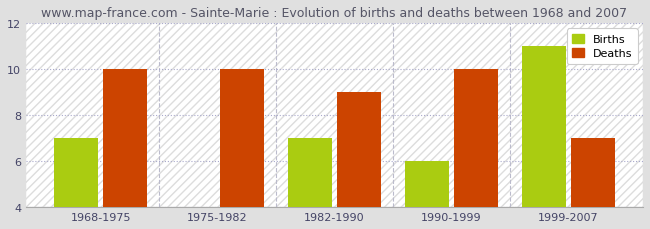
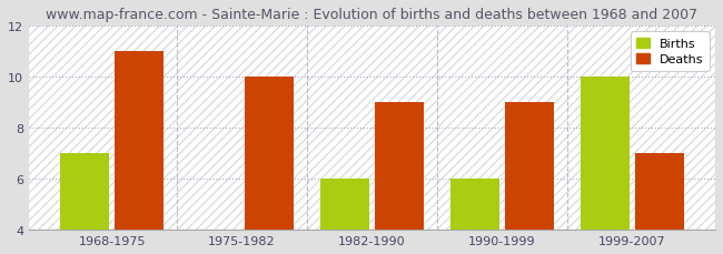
Deaths/1968-1975: 10 -> 11
Births/1982-1990: 7 -> 6
Deaths/1990-1999: 10 -> 9
Births/1999-2007: 11 -> 10
